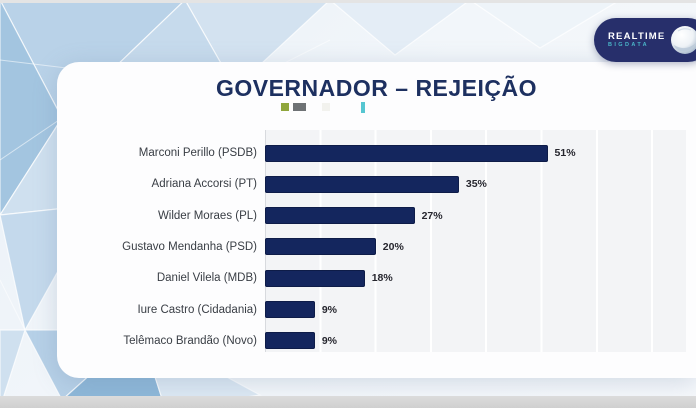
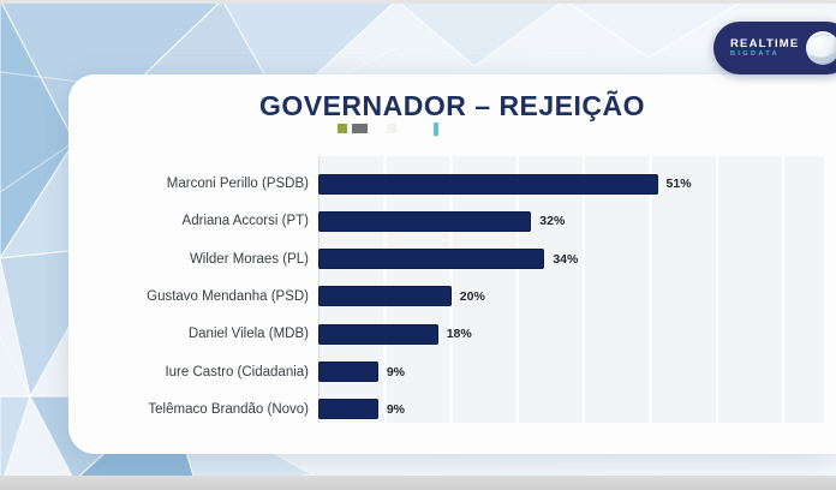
Adriana Accorsi (PT): 35% -> 32%
Wilder Moraes (PL): 27% -> 34%
